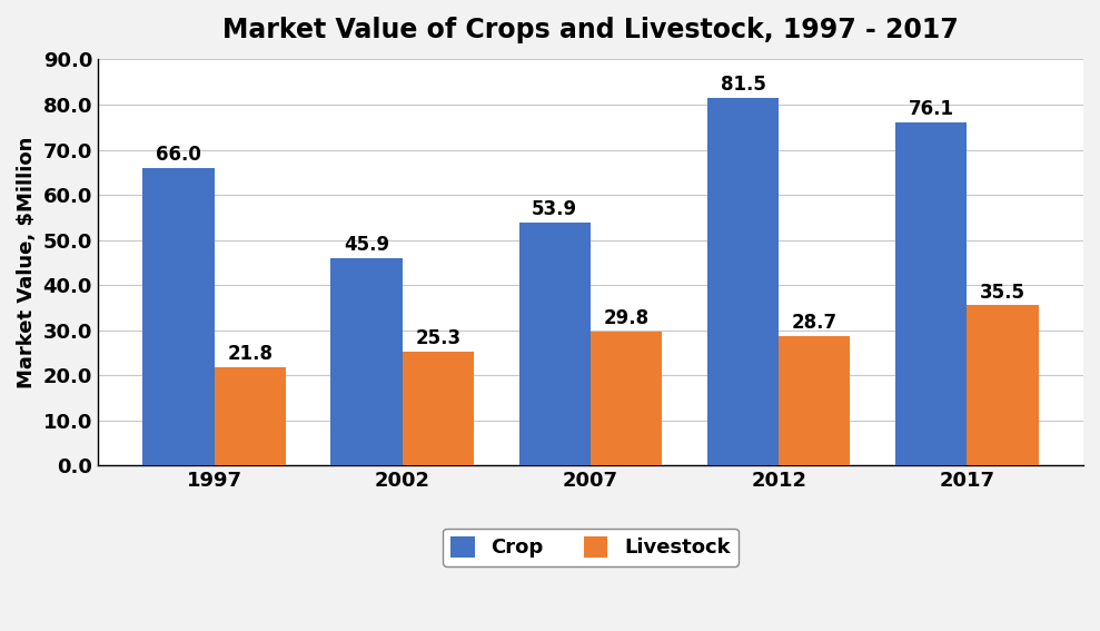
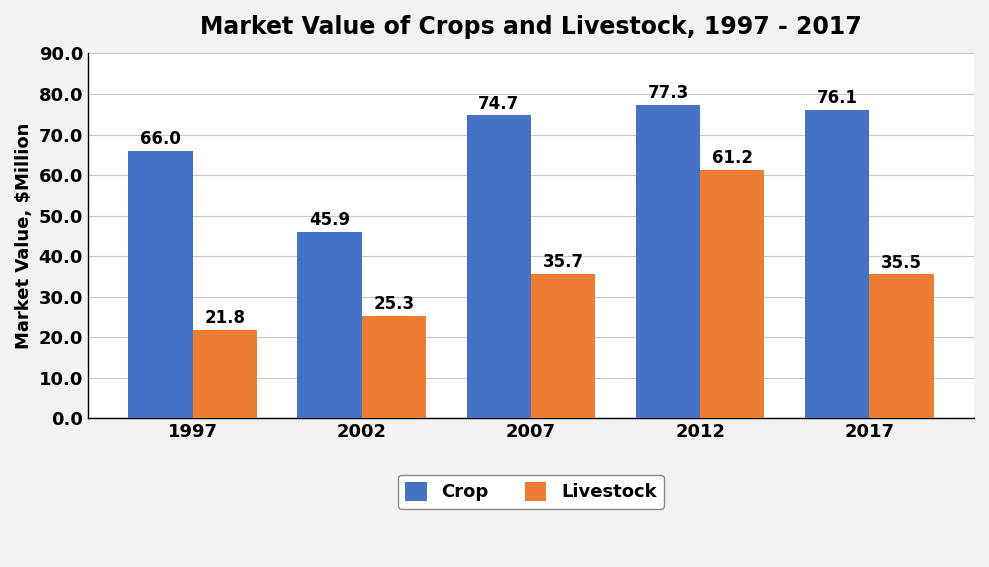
Crop/2007: 53.9 -> 74.7
Livestock/2007: 29.8 -> 35.7
Crop/2012: 81.5 -> 77.3
Livestock/2012: 28.7 -> 61.2
